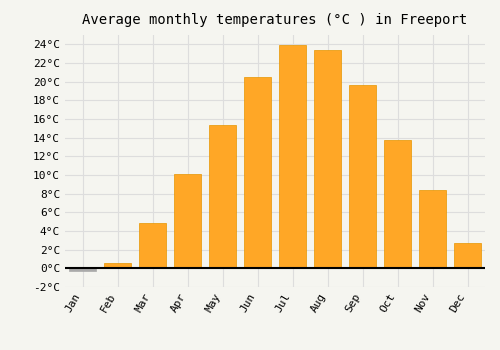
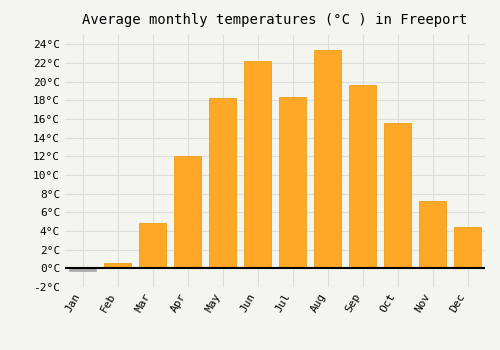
Apr: 10.1°C -> 12.0°C
May: 15.4°C -> 18.2°C
Jun: 20.5°C -> 22.2°C
Jul: 23.9°C -> 18.4°C
Oct: 13.8°C -> 15.6°C
Nov: 8.4°C -> 7.2°C
Dec: 2.7°C -> 4.4°C
